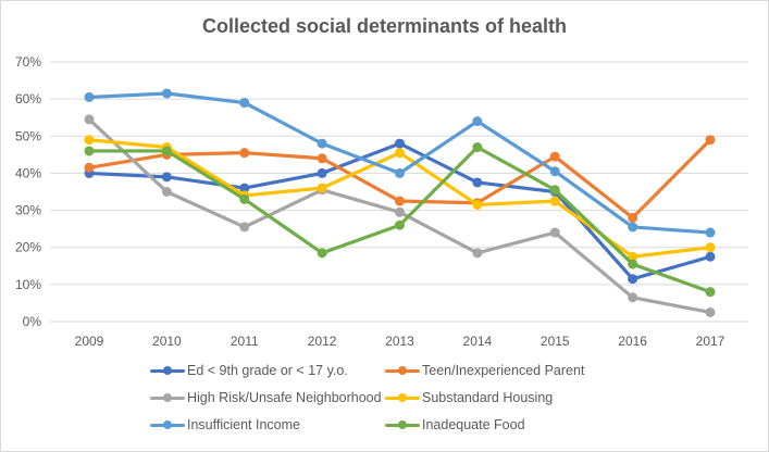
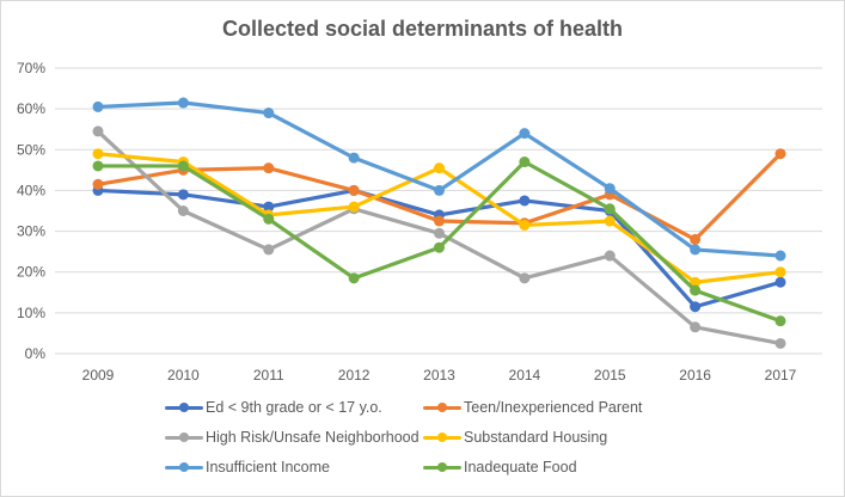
Teen/Inexperienced Parent/2012: 44% -> 40%
Ed < 9th grade or < 17 y.o./2013: 48% -> 34%
Teen/Inexperienced Parent/2015: 45% -> 39%
